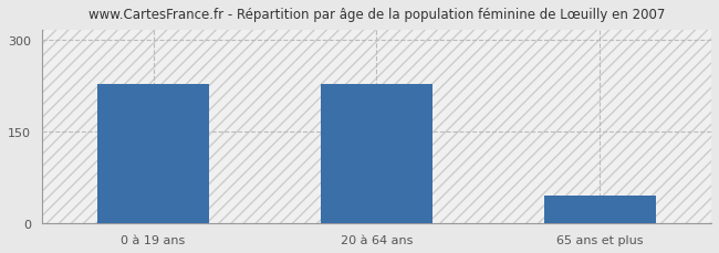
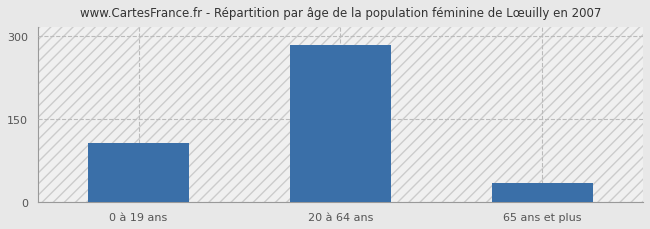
0 à 19 ans: 228 -> 107
20 à 64 ans: 228 -> 283
65 ans et plus: 46 -> 35
